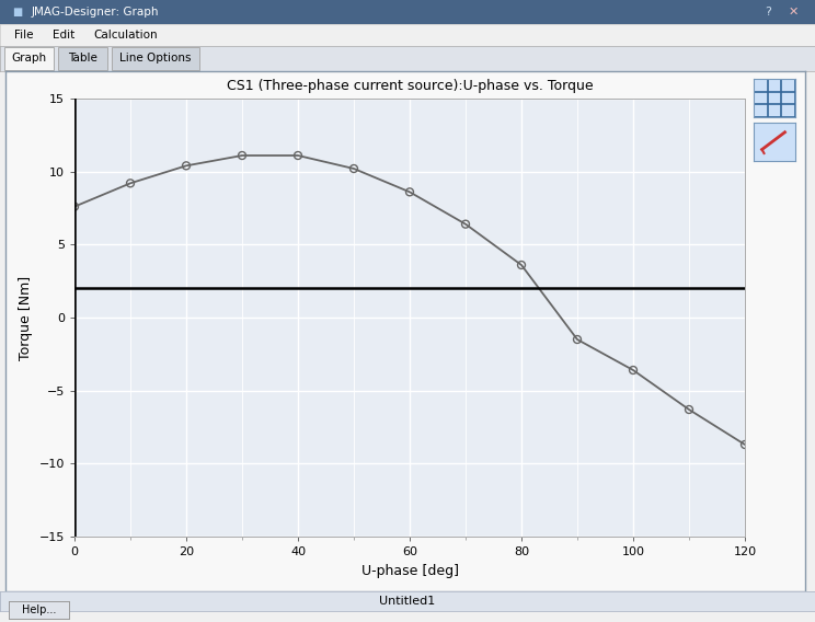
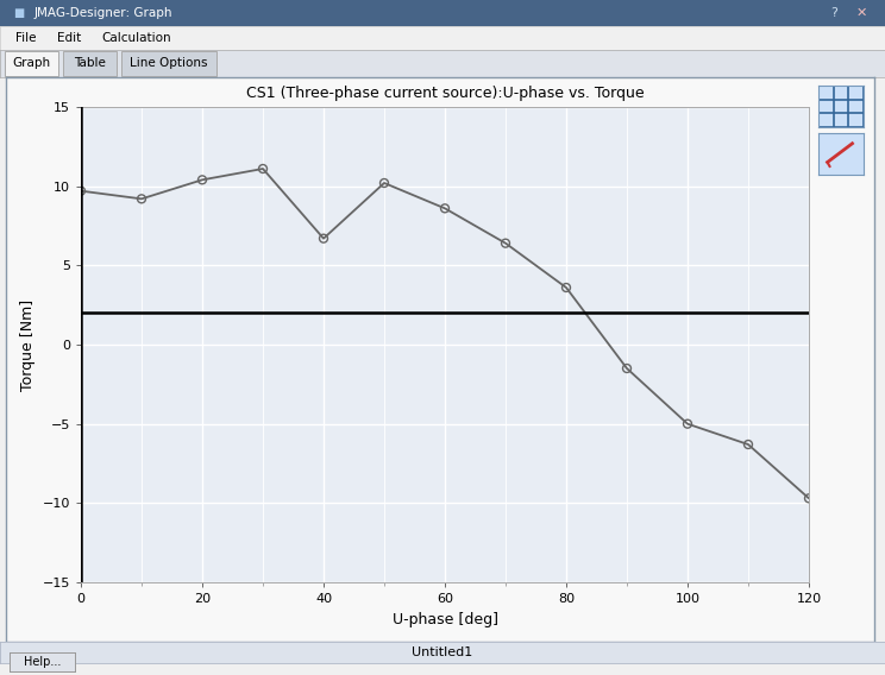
0: 7.6 -> 9.7
40: 11.1 -> 6.7
100: -3.6 -> -5.0
120: -8.7 -> -9.7
